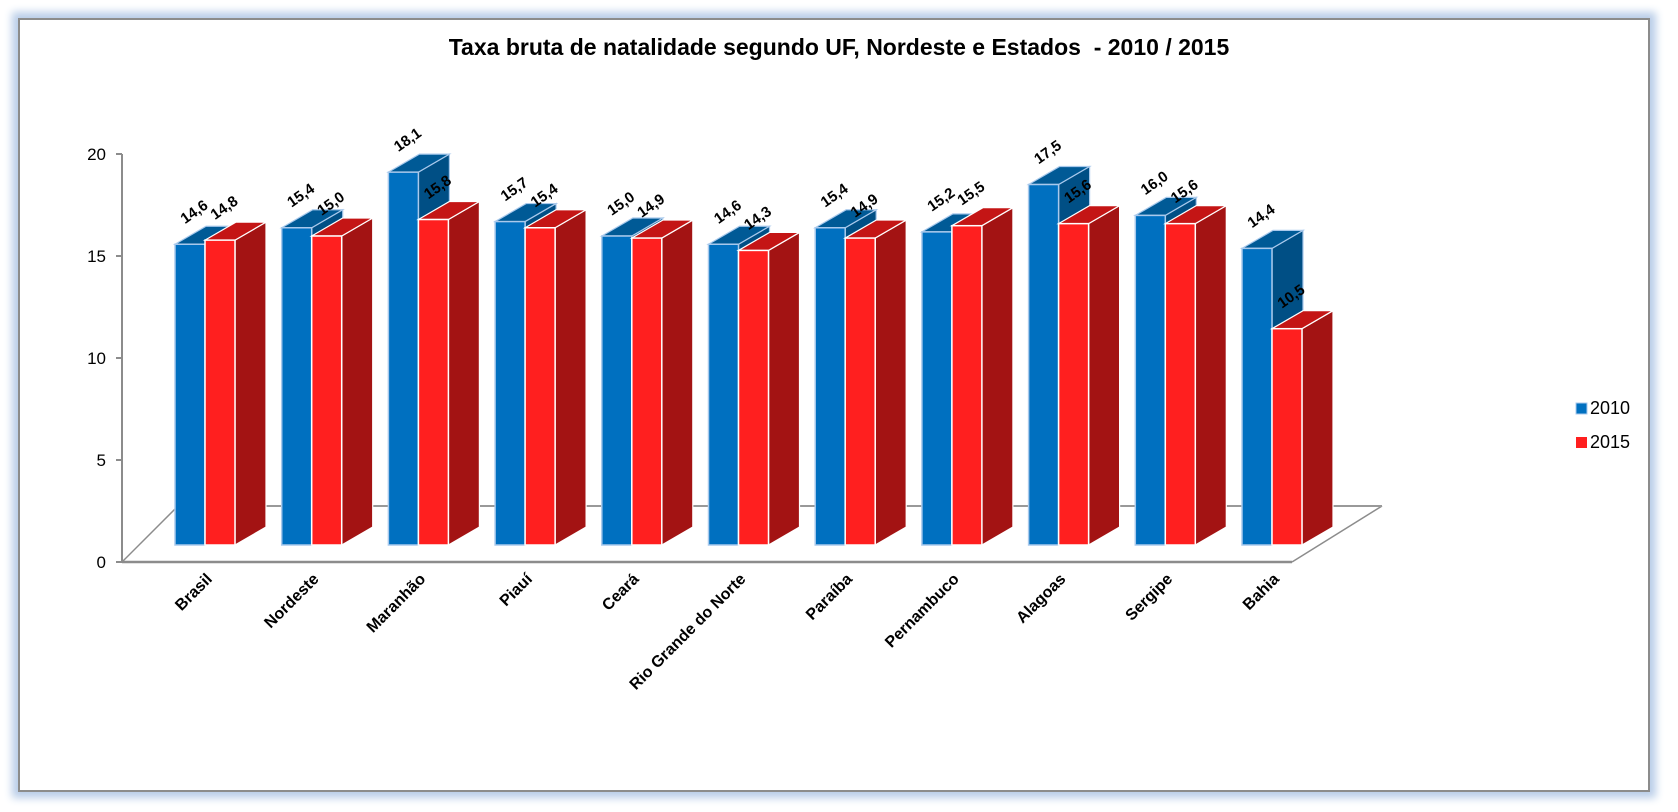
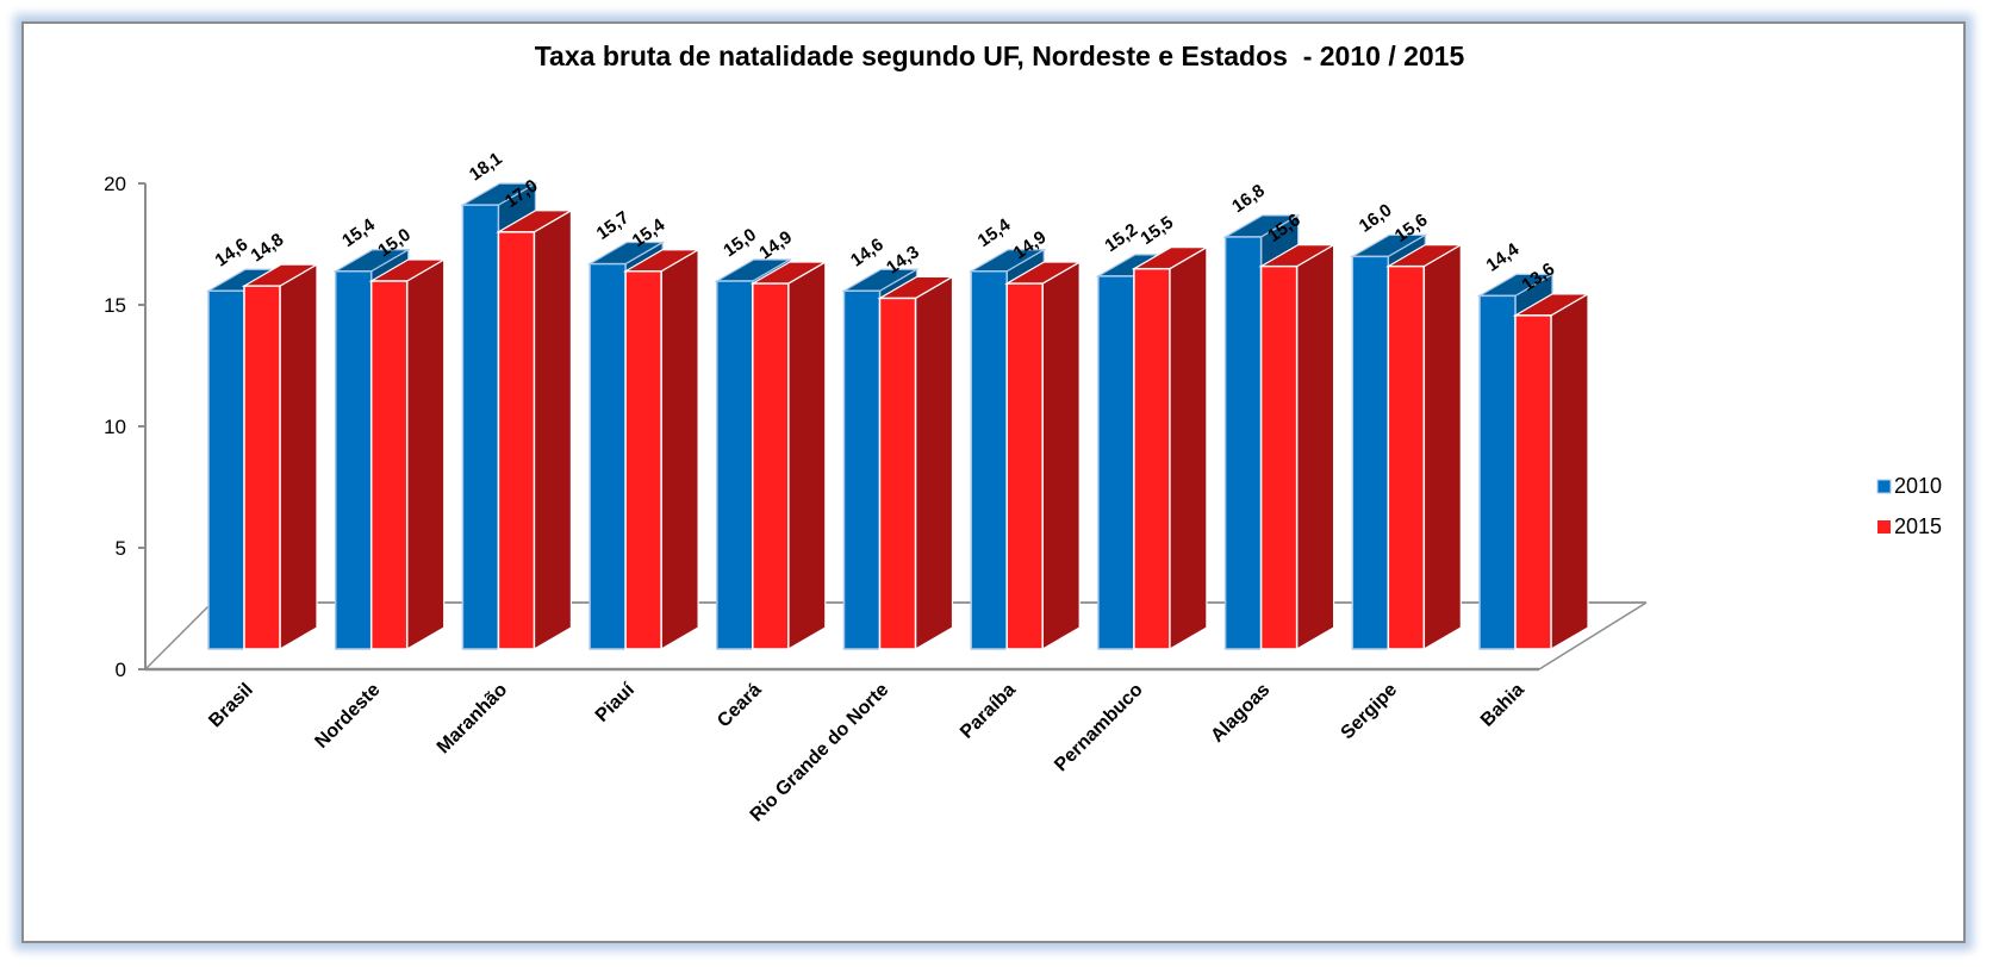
2015/Maranhão: 15,8 -> 17,0
2010/Alagoas: 17,5 -> 16,8
2015/Bahia: 10,5 -> 13,6
